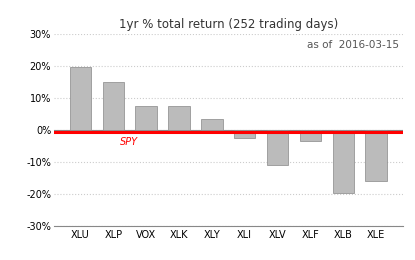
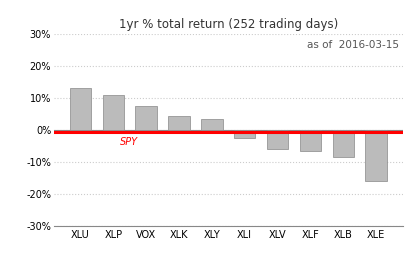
XLU: 19.5% -> 13.2%
XLP: 15.0% -> 11.0%
XLK: 7.5% -> 4.5%
XLV: -11.0% -> -6.0%
XLF: -3.5% -> -6.5%
XLB: -19.5% -> -8.5%
